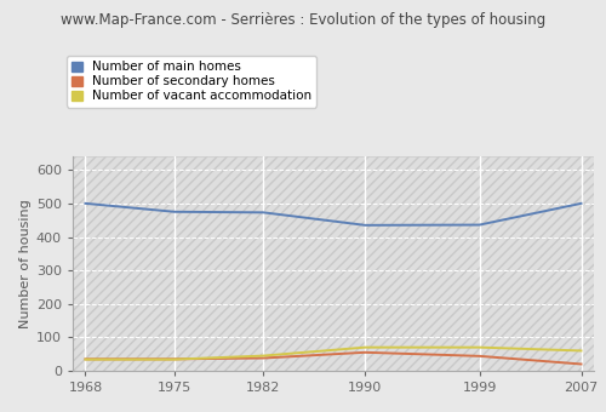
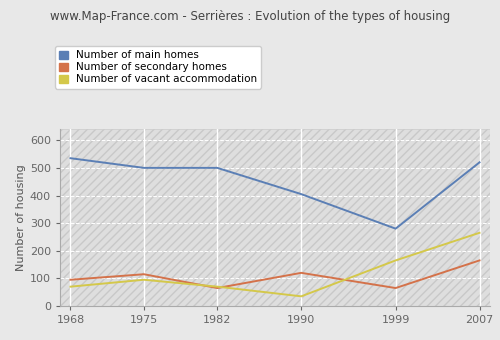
Number of main homes/1968: 500 -> 535
Number of secondary homes/1968: 35 -> 95
Number of vacant accommodation/1968: 34 -> 70
Number of main homes/1975: 475 -> 500
Number of secondary homes/1975: 35 -> 115
Number of vacant accommodation/1975: 34 -> 95
Number of main homes/1982: 473 -> 500
Number of secondary homes/1982: 38 -> 65
Number of vacant accommodation/1982: 45 -> 70
Number of main homes/1990: 435 -> 405
Number of secondary homes/1990: 55 -> 120
Number of vacant accommodation/1990: 70 -> 35
Number of main homes/1999: 436 -> 280
Number of secondary homes/1999: 44 -> 65
Number of vacant accommodation/1999: 70 -> 165
Number of main homes/2007: 500 -> 520
Number of secondary homes/2007: 20 -> 165
Number of vacant accommodation/2007: 60 -> 265
